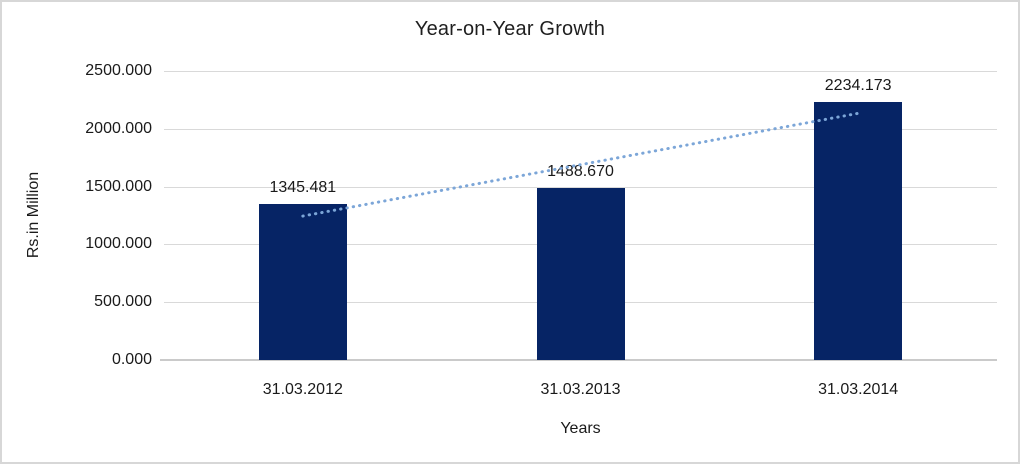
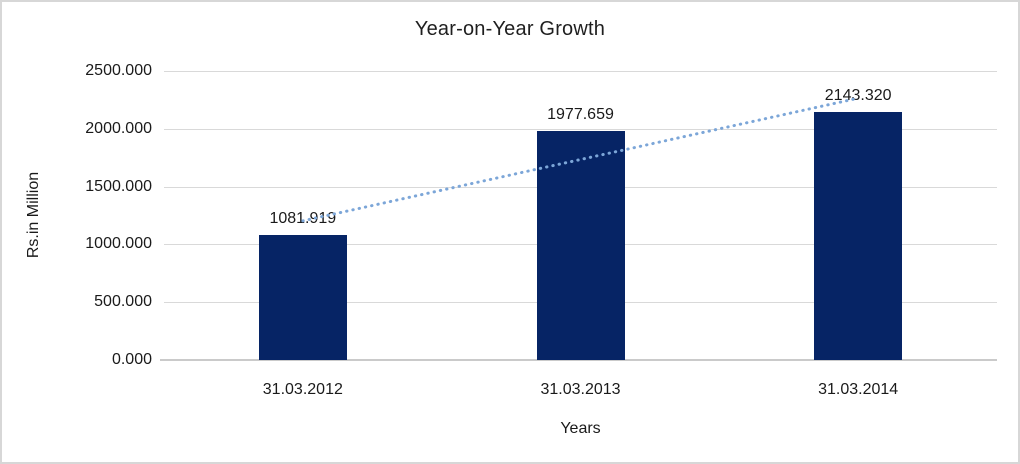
31.03.2012: 1345.481 -> 1081.919
31.03.2013: 1488.670 -> 1977.659
31.03.2014: 2234.173 -> 2143.320
